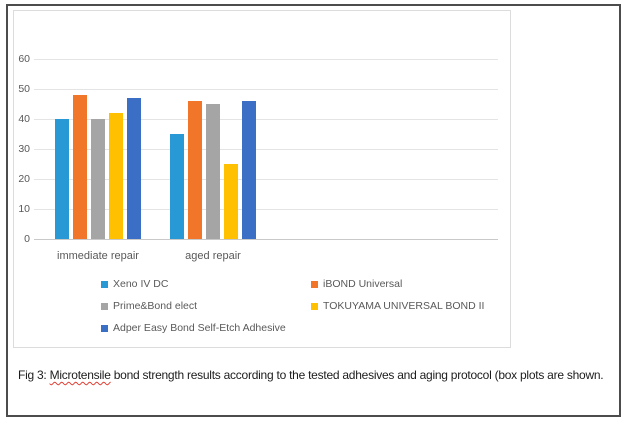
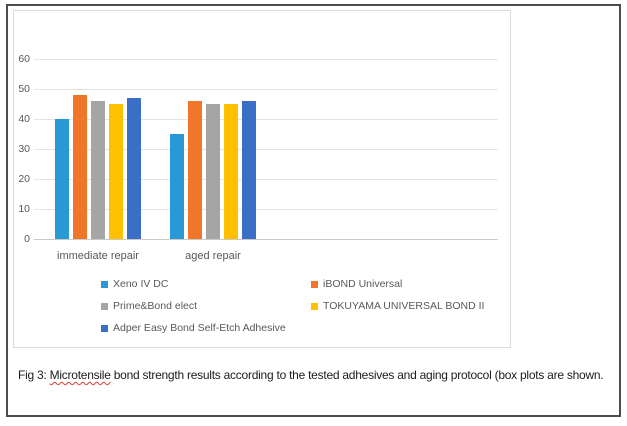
Prime&Bond elect/immediate repair: 40 -> 46
TOKUYAMA UNIVERSAL BOND II/immediate repair: 42 -> 45
TOKUYAMA UNIVERSAL BOND II/aged repair: 25 -> 45
